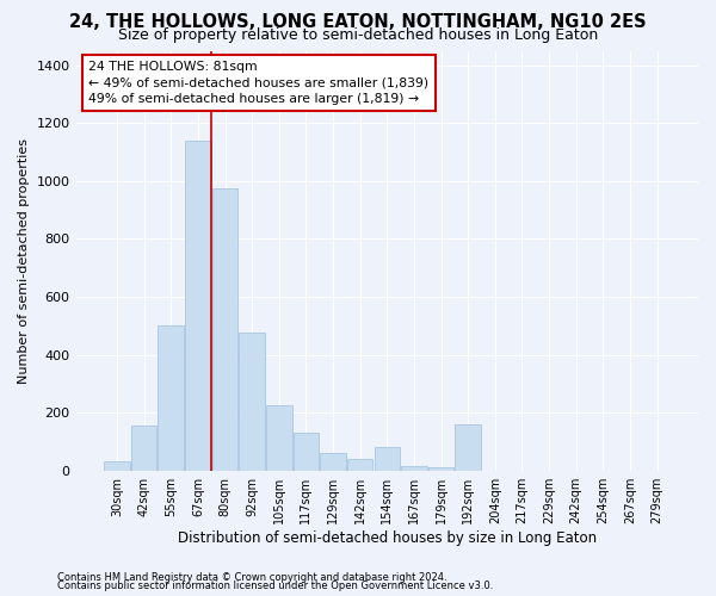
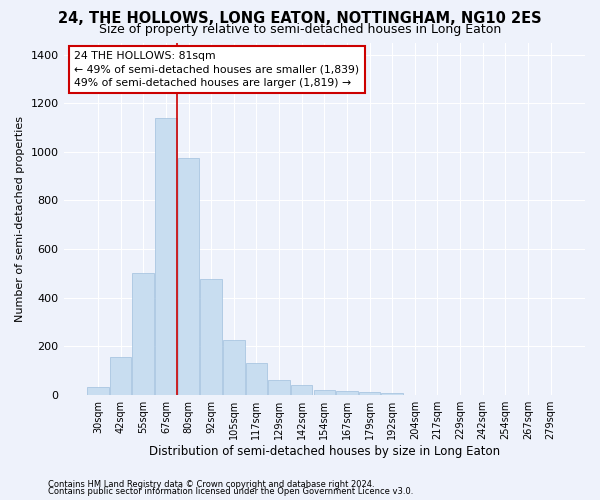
154sqm: 80 -> 20
192sqm: 160 -> 5
